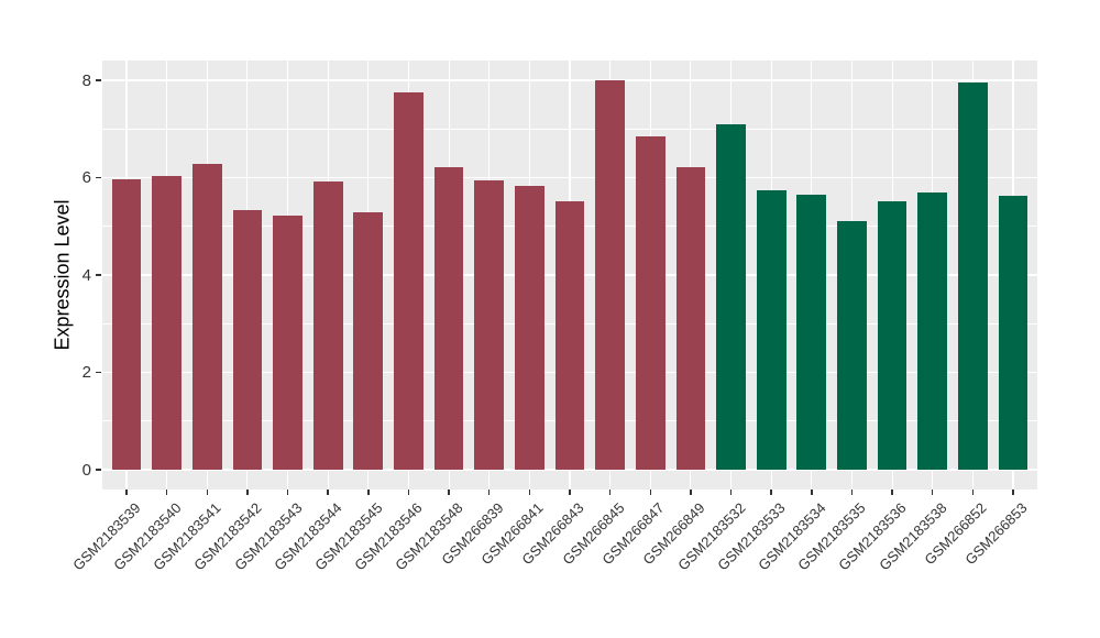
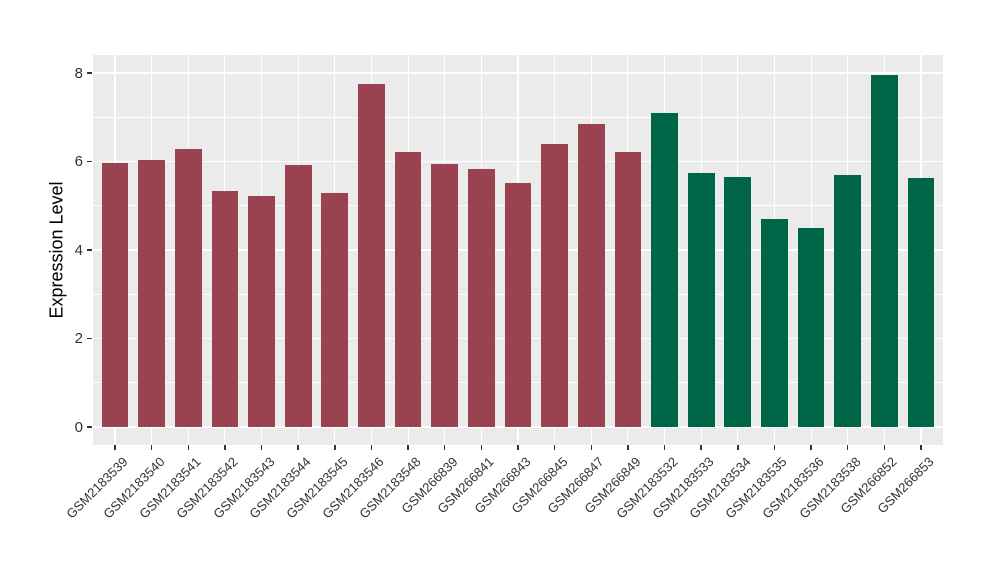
GSM266845: 8.0 -> 6.4
GSM2183535: 5.1 -> 4.7
GSM2183536: 5.5 -> 4.5
